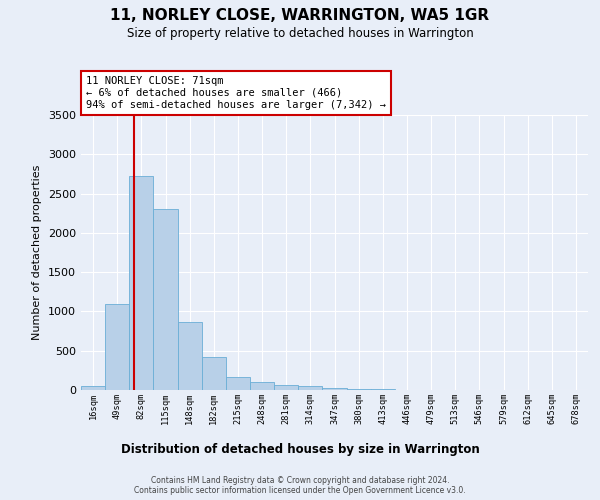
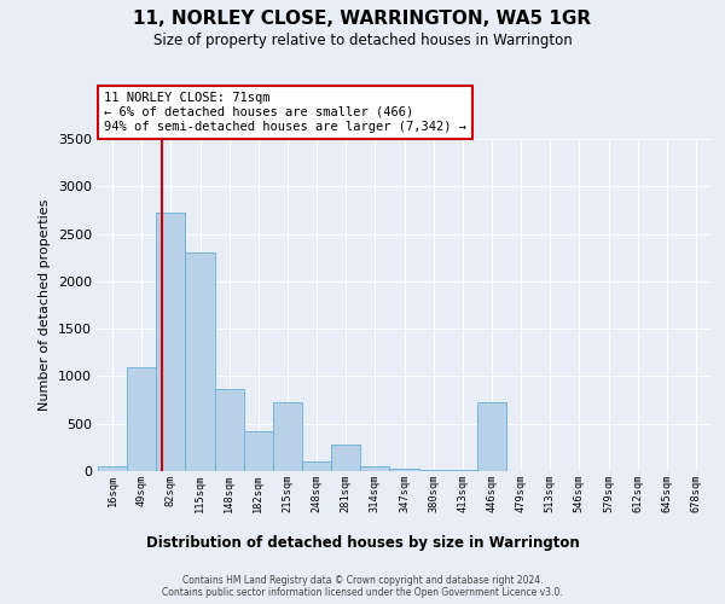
215sqm: 160 -> 720
281sqm: 70 -> 280
446sqm: 0 -> 720
